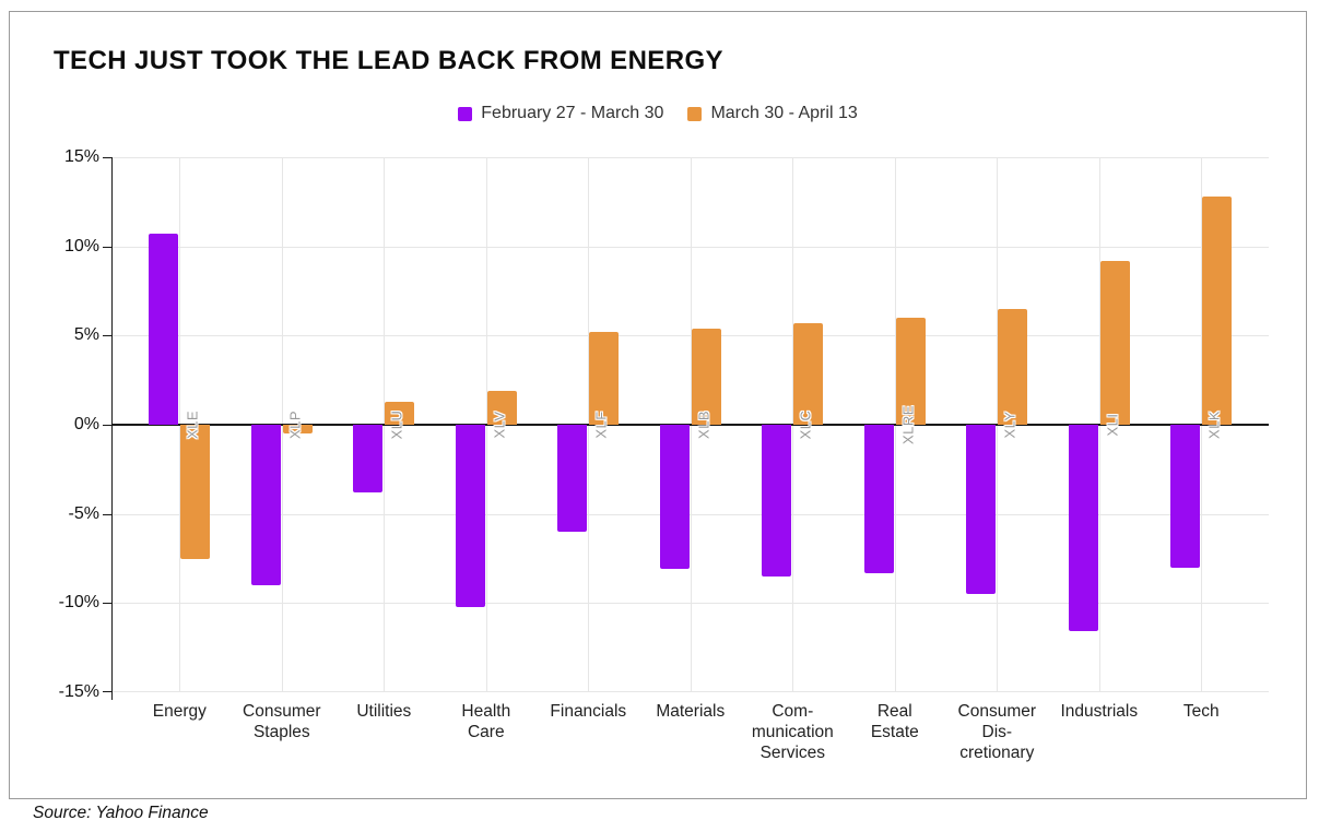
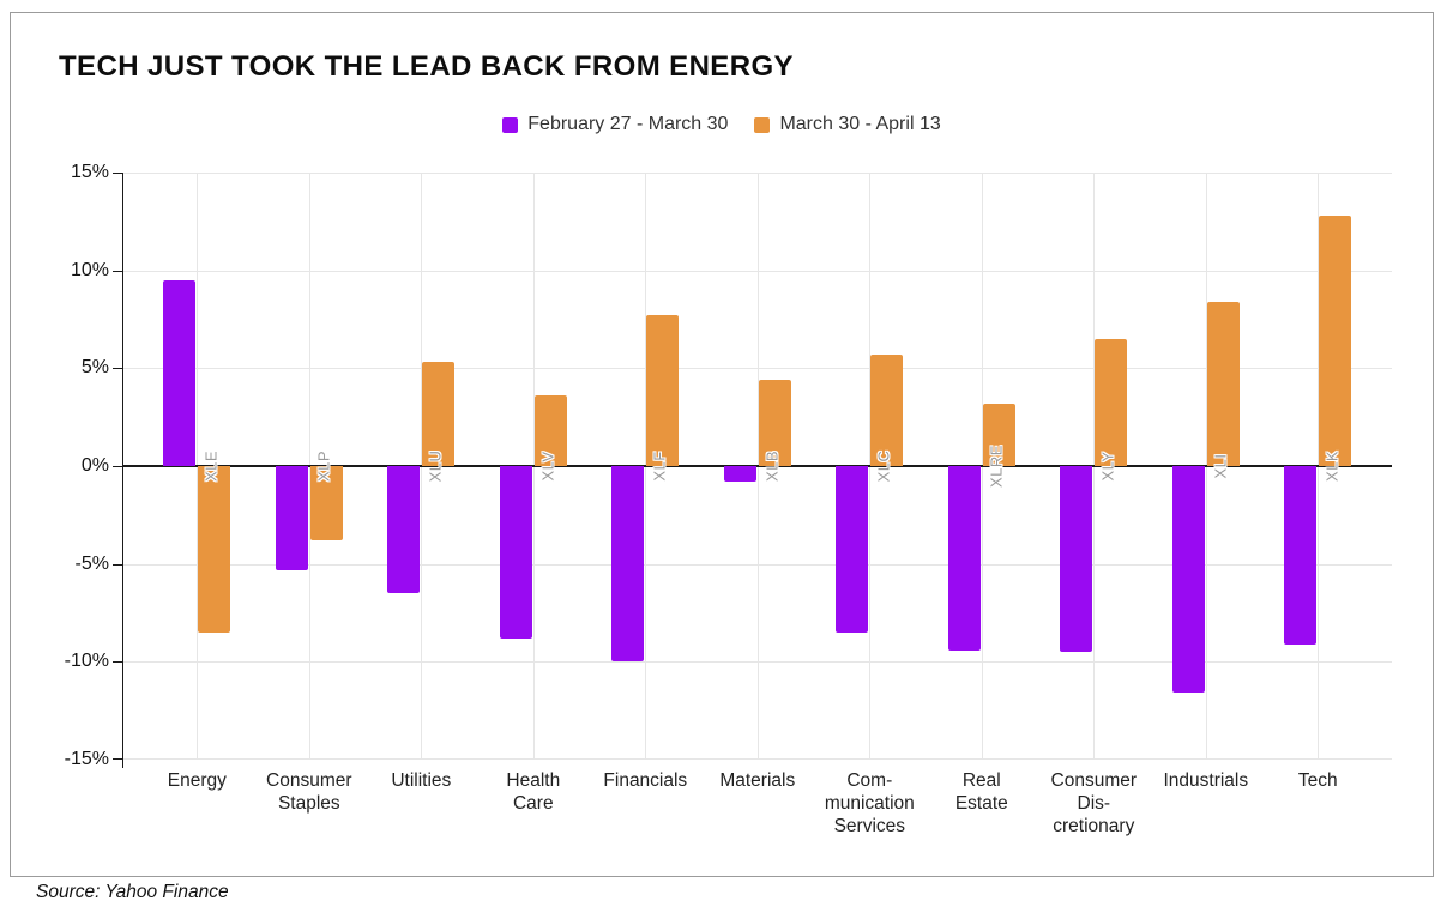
February 27 - March 30/Energy: 10.7% -> 9.5%
March 30 - April 13/Energy: -7.5% -> -8.5%
February 27 - March 30/Consumer Staples: -9.0% -> -5.3%
March 30 - April 13/Consumer Staples: -0.5% -> -3.8%
February 27 - March 30/Utilities: -3.8% -> -6.5%
March 30 - April 13/Utilities: 1.3% -> 5.3%
February 27 - March 30/Health Care: -10.2% -> -8.8%
March 30 - April 13/Health Care: 1.9% -> 3.6%
February 27 - March 30/Financials: -6.0% -> -10.0%
March 30 - April 13/Financials: 5.2% -> 7.7%
February 27 - March 30/Materials: -8.1% -> -0.8%
March 30 - April 13/Materials: 5.4% -> 4.4%
February 27 - March 30/Real Estate: -8.3% -> -9.4%
March 30 - April 13/Real Estate: 6.0% -> 3.2%
March 30 - April 13/Industrials: 9.2% -> 8.4%
February 27 - March 30/Tech: -8.0% -> -9.1%
